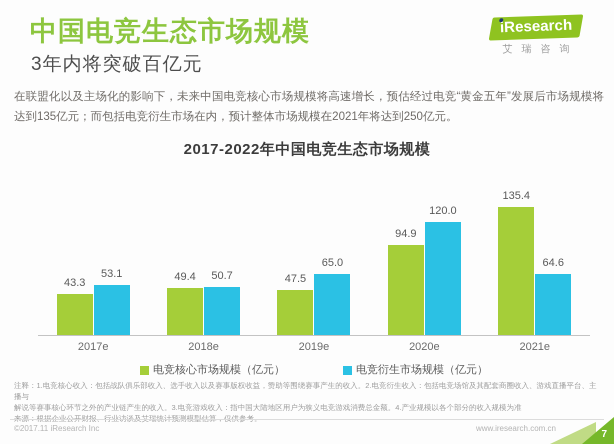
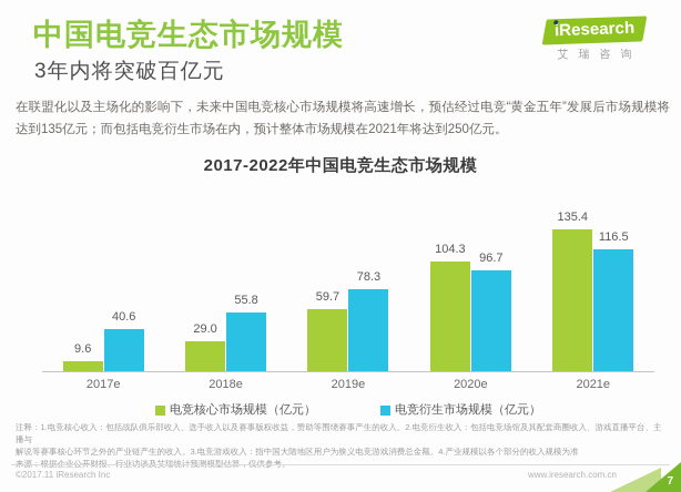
电竞核心市场规模（亿元）/2017e: 43.3 -> 9.6
电竞衍生市场规模（亿元）/2017e: 53.1 -> 40.6
电竞核心市场规模（亿元）/2018e: 49.4 -> 29.0
电竞衍生市场规模（亿元）/2018e: 50.7 -> 55.8
电竞核心市场规模（亿元）/2019e: 47.5 -> 59.7
电竞衍生市场规模（亿元）/2019e: 65.0 -> 78.3
电竞核心市场规模（亿元）/2020e: 94.9 -> 104.3
电竞衍生市场规模（亿元）/2020e: 120.0 -> 96.7
电竞衍生市场规模（亿元）/2021e: 64.6 -> 116.5
